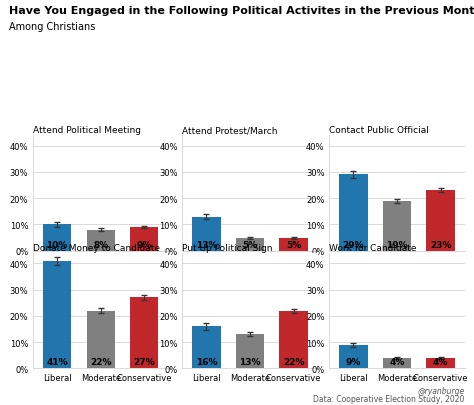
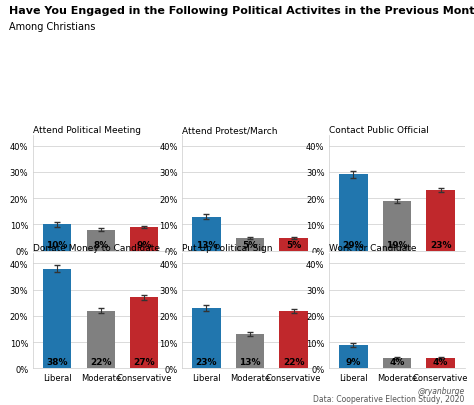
Donate Money to Candidate/Liberal: 41% -> 38%
Put Up Political Sign/Liberal: 16% -> 23%
